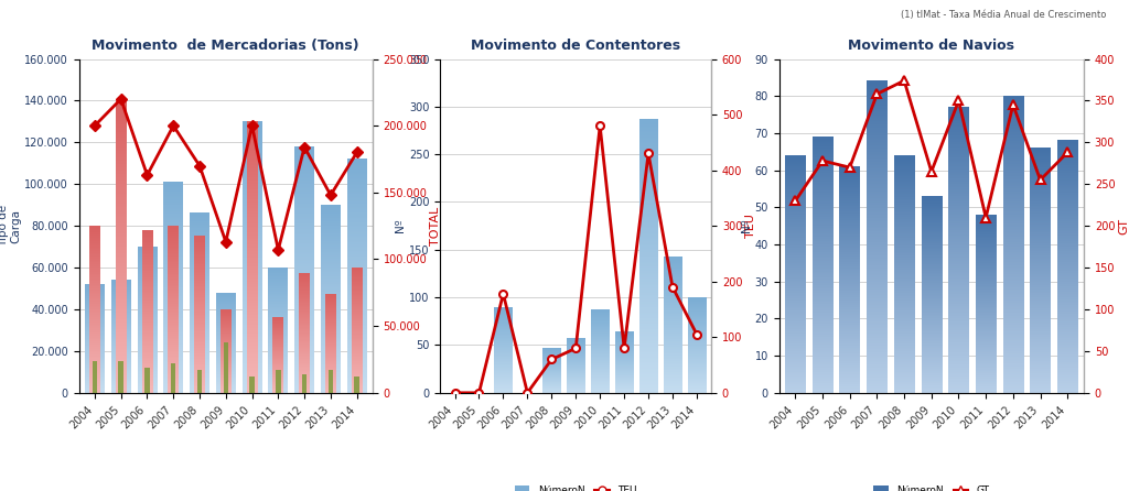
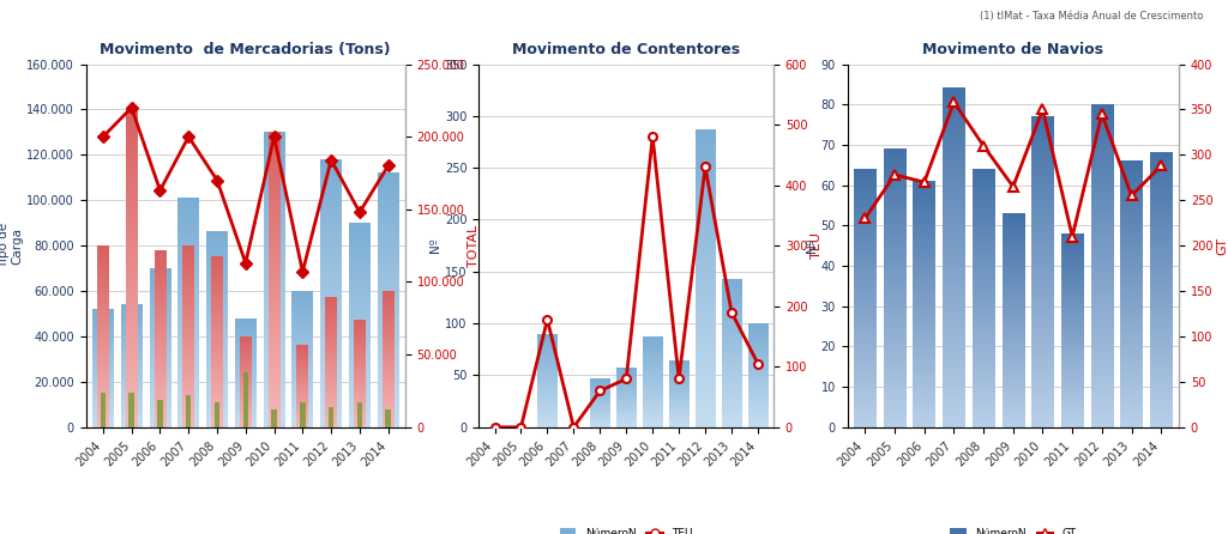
Movimento de Navios/2008: 374 -> 310
